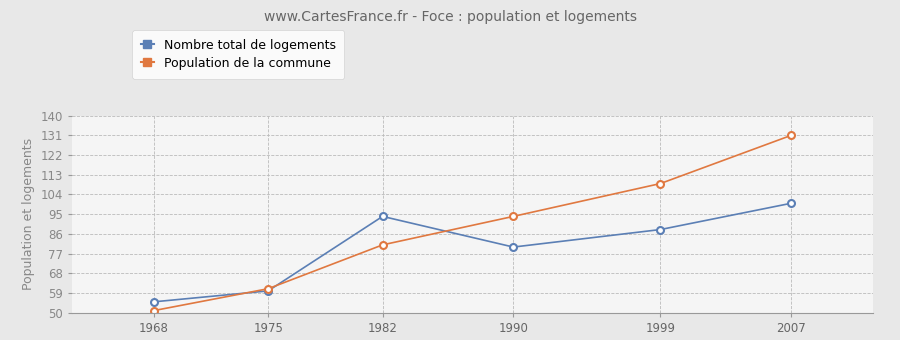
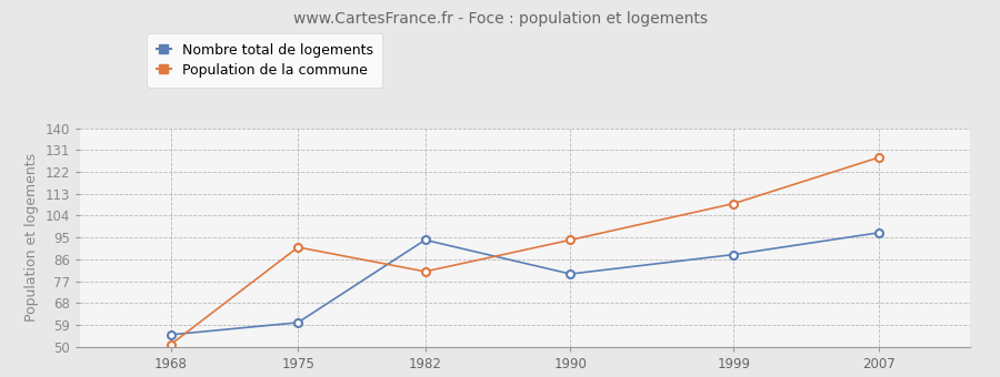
Population de la commune/1975: 61 -> 91
Nombre total de logements/2007: 100 -> 97
Population de la commune/2007: 131 -> 128
